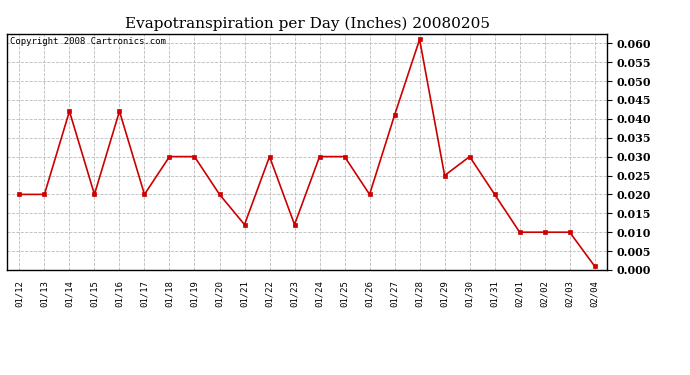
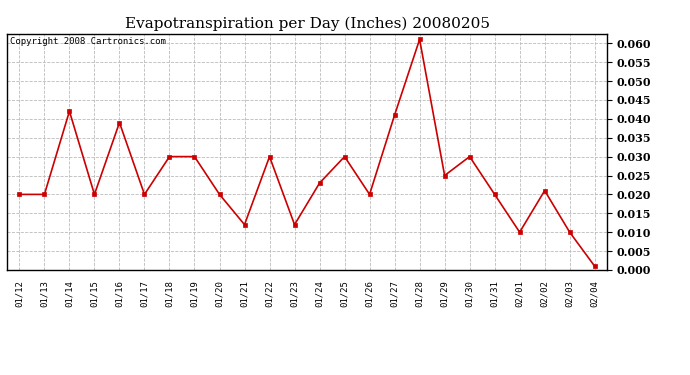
01/16: 0.042 -> 0.039
01/24: 0.030 -> 0.023
02/02: 0.010 -> 0.021
